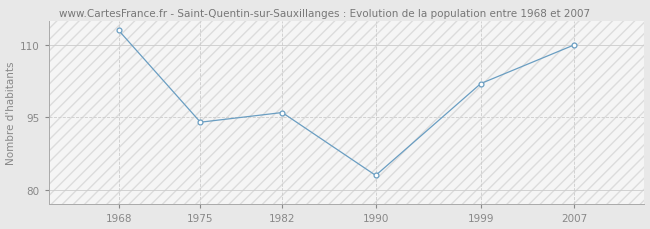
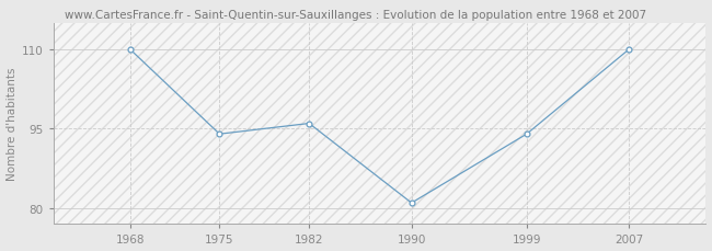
1968: 113 -> 110
1990: 83 -> 81
1999: 102 -> 94
